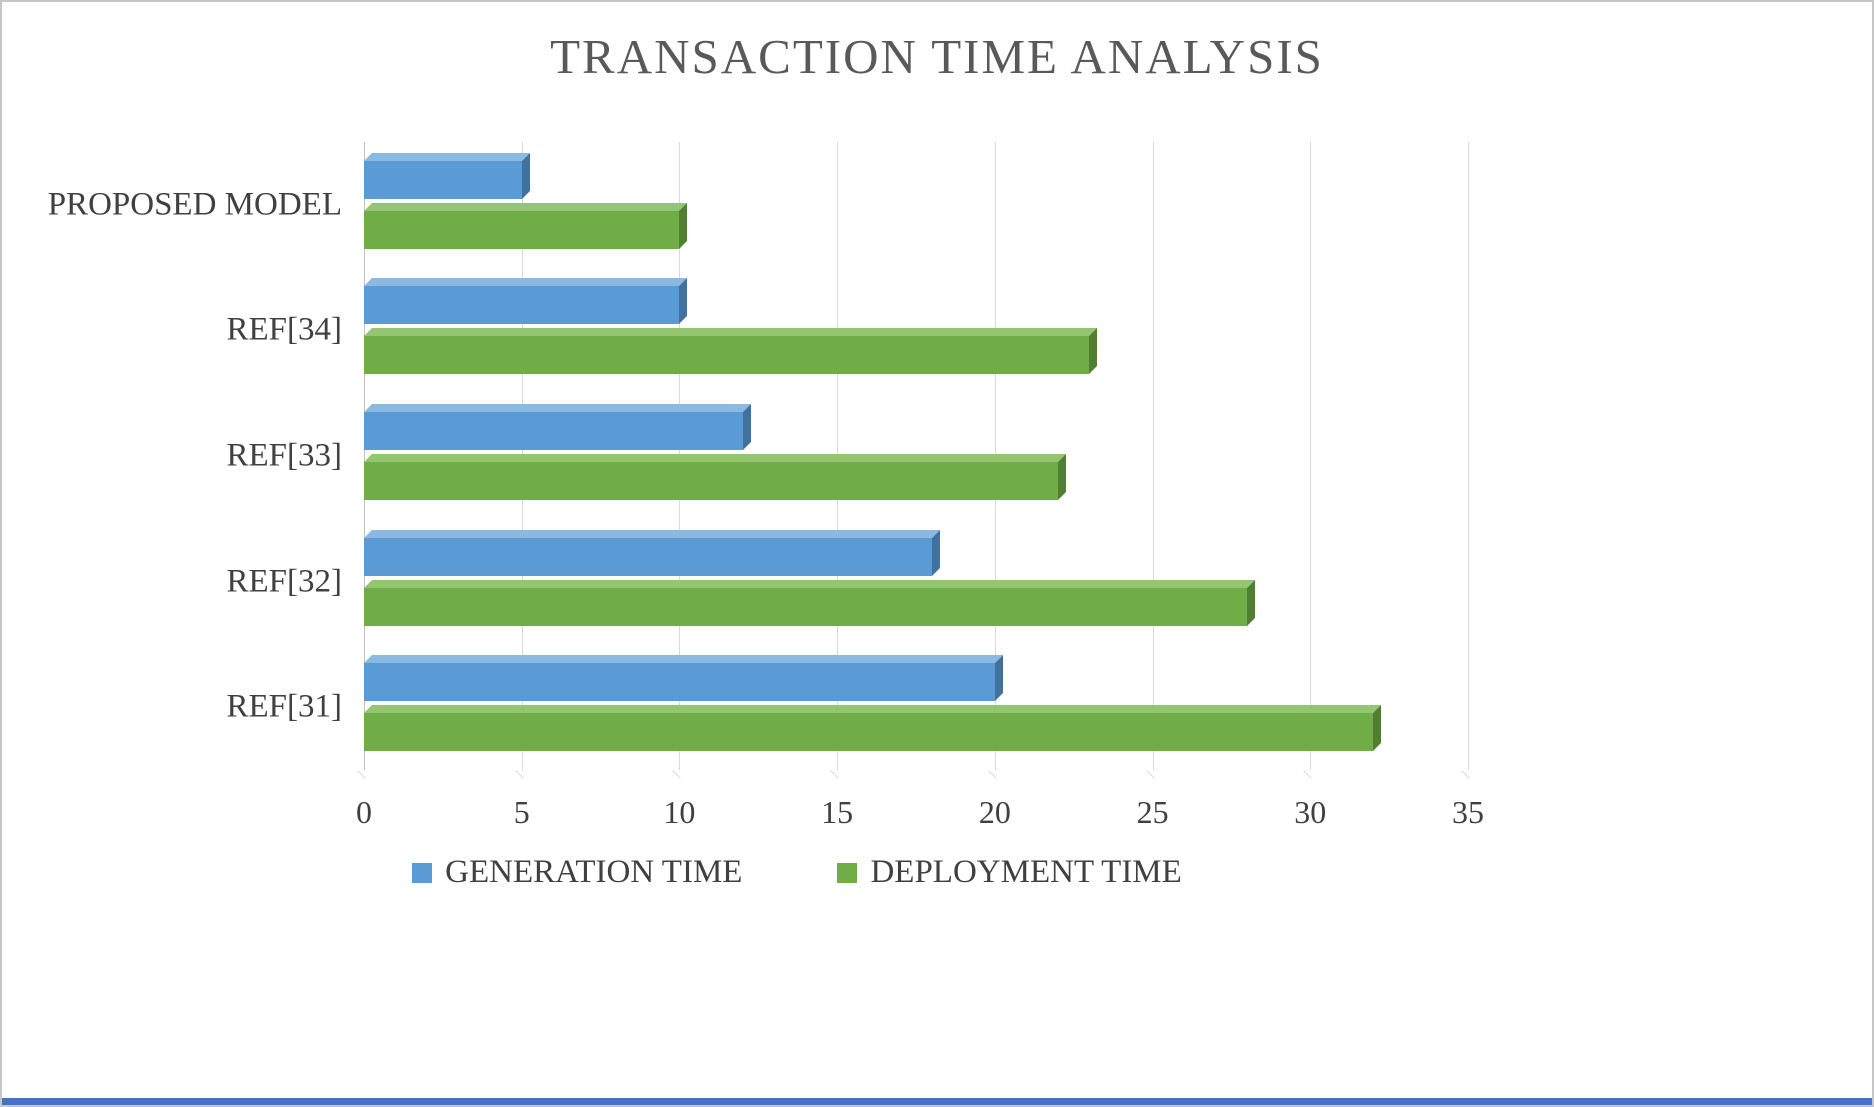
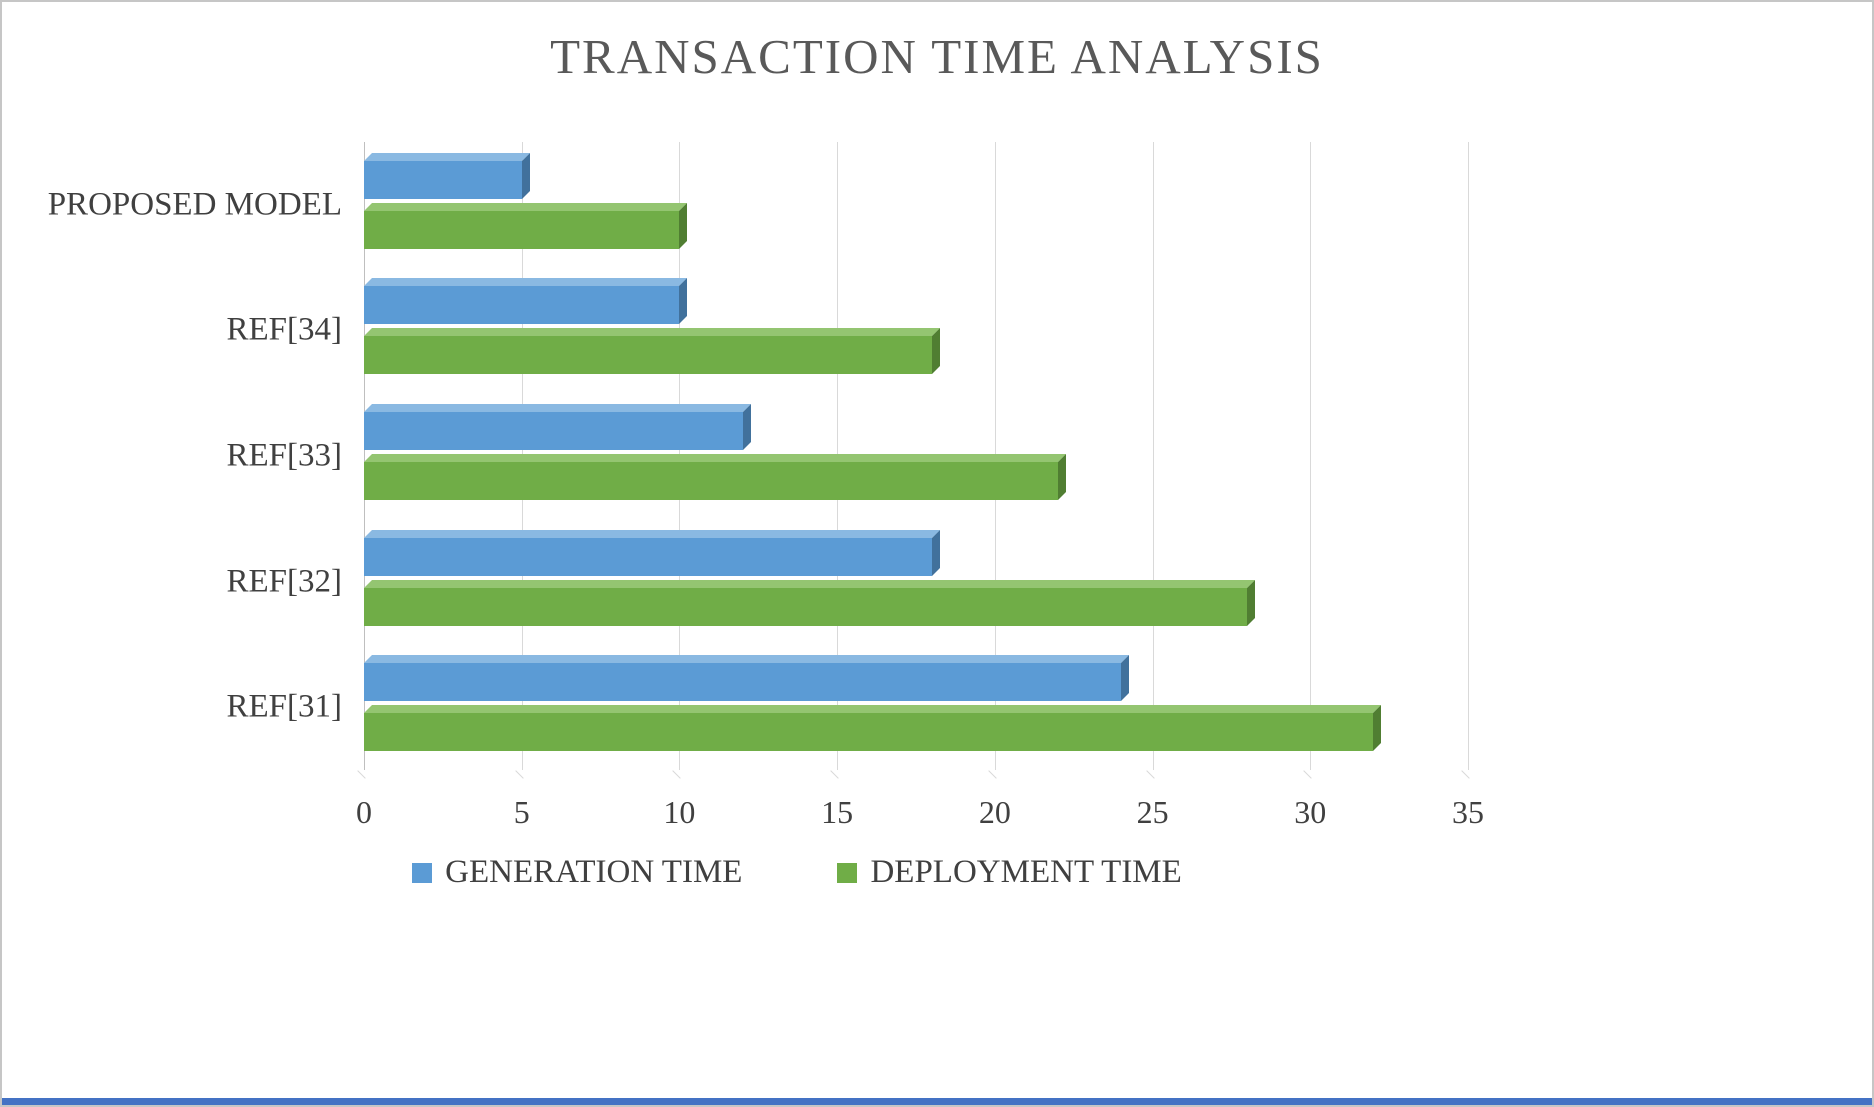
DEPLOYMENT TIME/REF[34]: 23 -> 18
GENERATION TIME/REF[31]: 20 -> 24
